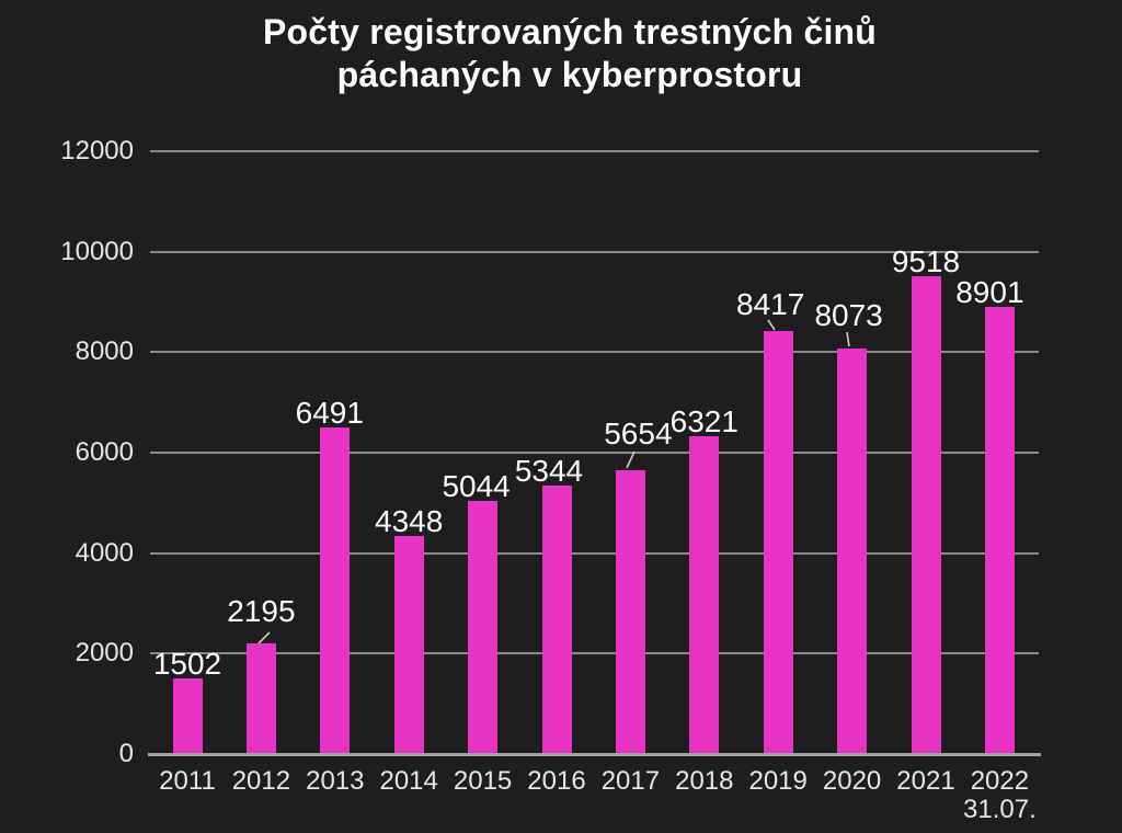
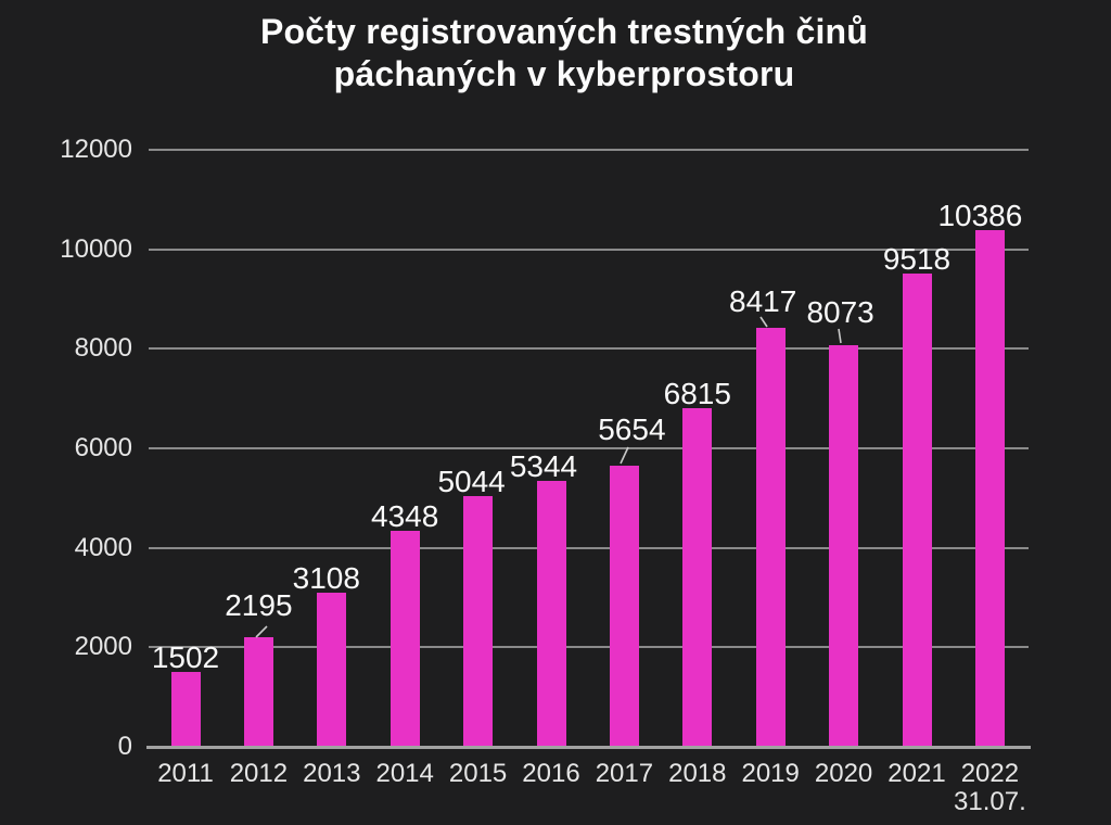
2013: 6491 -> 3108
2018: 6321 -> 6815
2022: 8901 -> 10386
